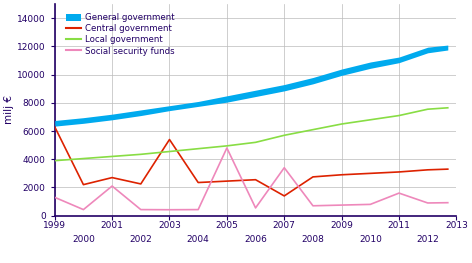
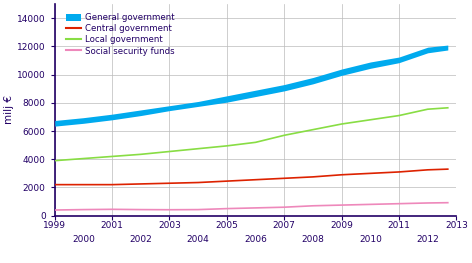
Central government/1999: 6300 -> 2200
Social security funds/1999: 1300 -> 400
Central government/2001: 2700 -> 2200
Social security funds/2001: 2100 -> 400
Central government/2003: 5400 -> 2300
Social security funds/2005: 4800 -> 500
Central government/2007: 1400 -> 2600
Social security funds/2007: 3400 -> 600
Social security funds/2011: 1600 -> 800
